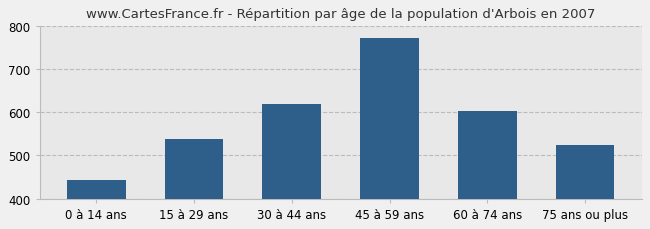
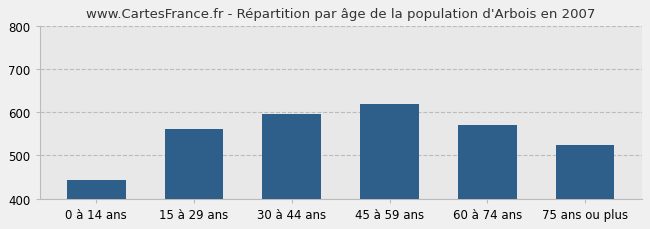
15 à 29 ans: 537 -> 560
30 à 44 ans: 618 -> 595
45 à 59 ans: 772 -> 620
60 à 74 ans: 603 -> 570
